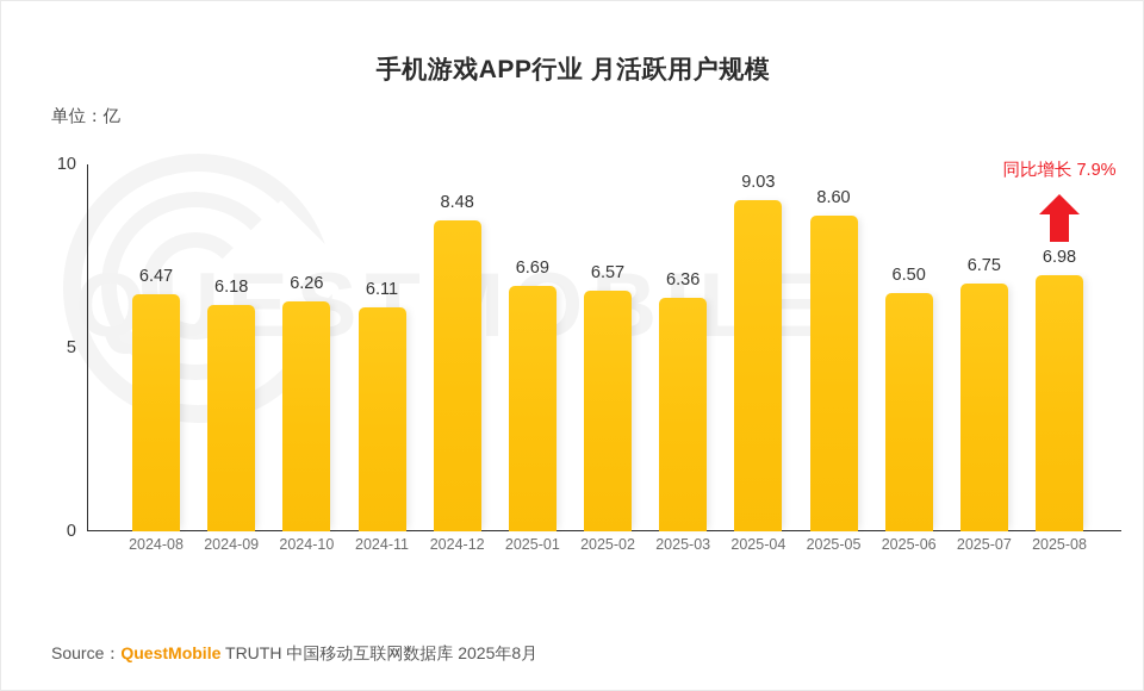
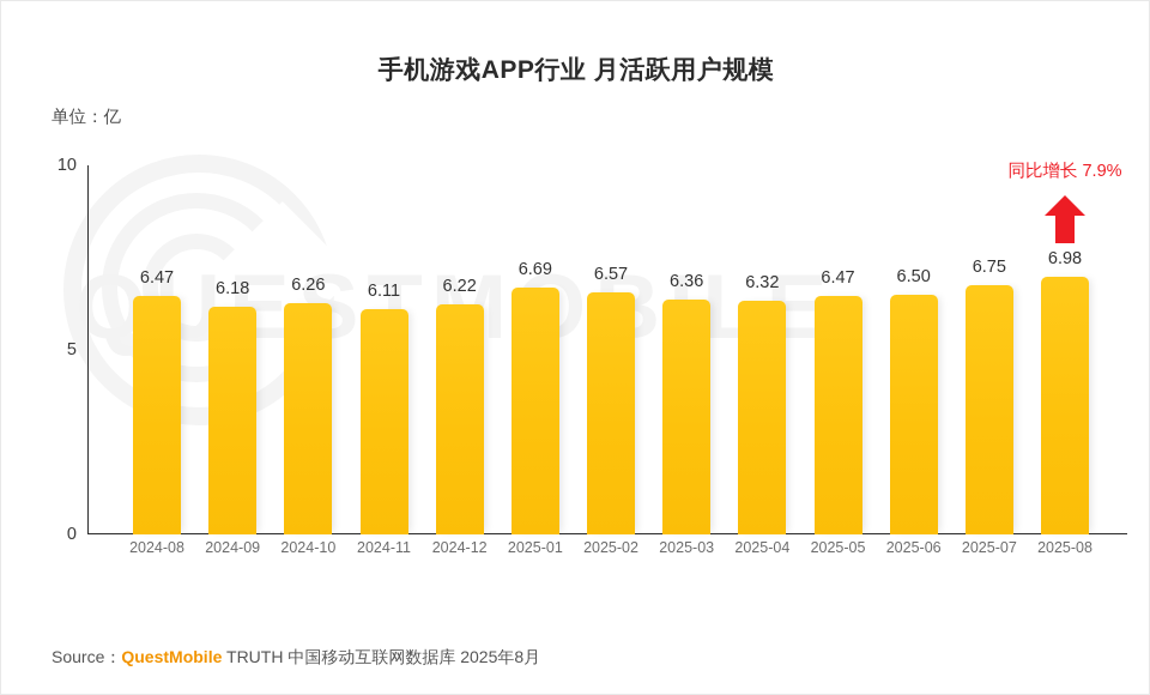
2024-12: 8.48 -> 6.22
2025-04: 9.03 -> 6.32
2025-05: 8.60 -> 6.47
